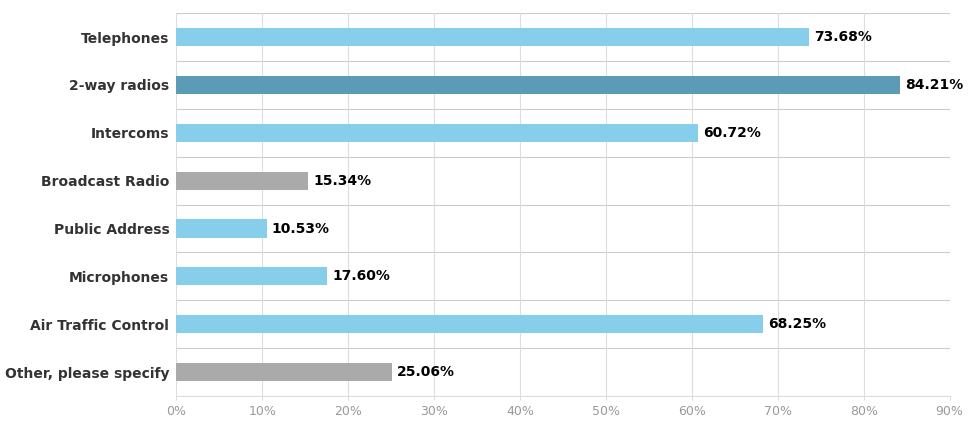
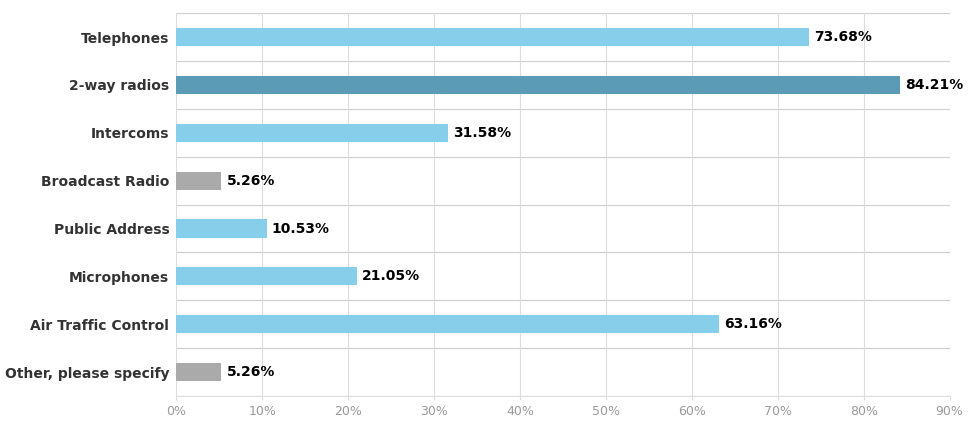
Intercoms: 60.72% -> 31.58%
Broadcast Radio: 15.34% -> 5.26%
Microphones: 17.60% -> 21.05%
Air Traffic Control: 68.25% -> 63.16%
Other, please specify: 25.06% -> 5.26%
